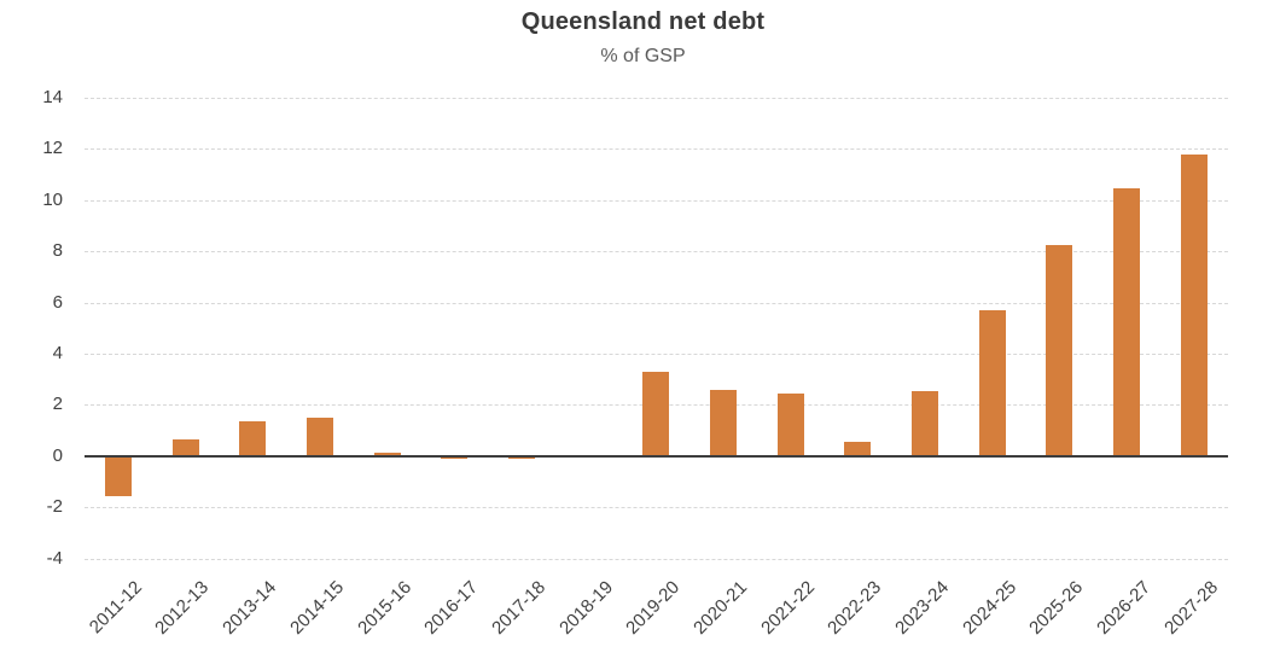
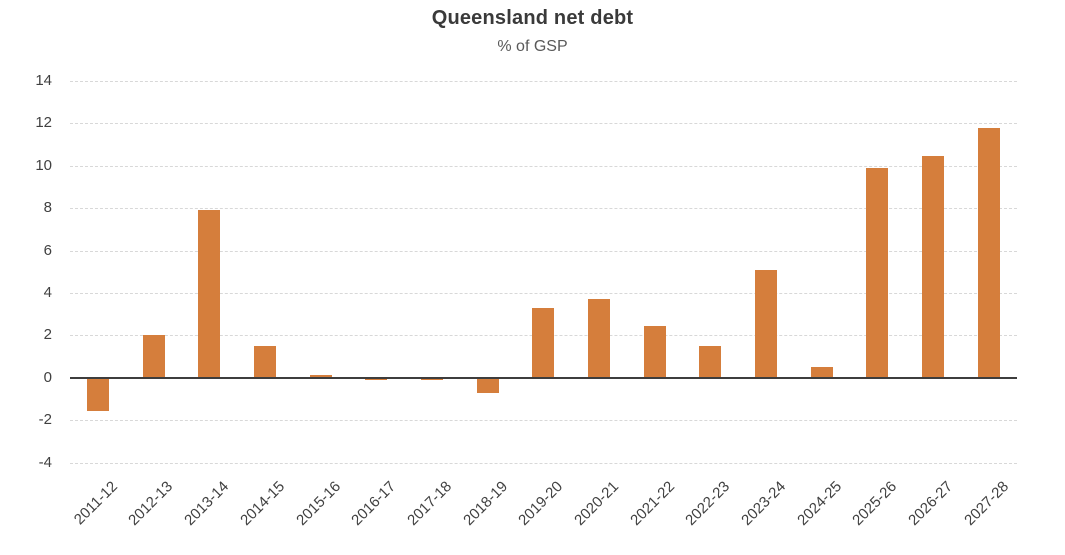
2012-13: 0.7 -> 2.0
2013-14: 1.4 -> 7.9
2018-19: -0.1 -> -0.7
2020-21: 2.6 -> 3.7
2022-23: 0.6 -> 1.5
2023-24: 2.5 -> 5.1
2024-25: 5.7 -> 0.5
2025-26: 8.2 -> 9.9
